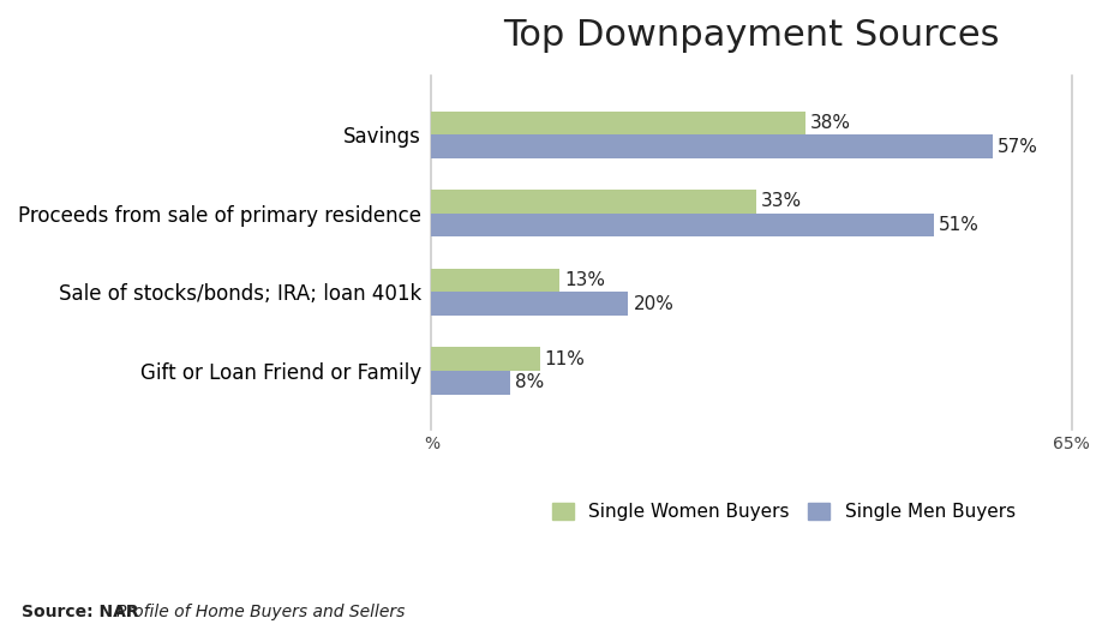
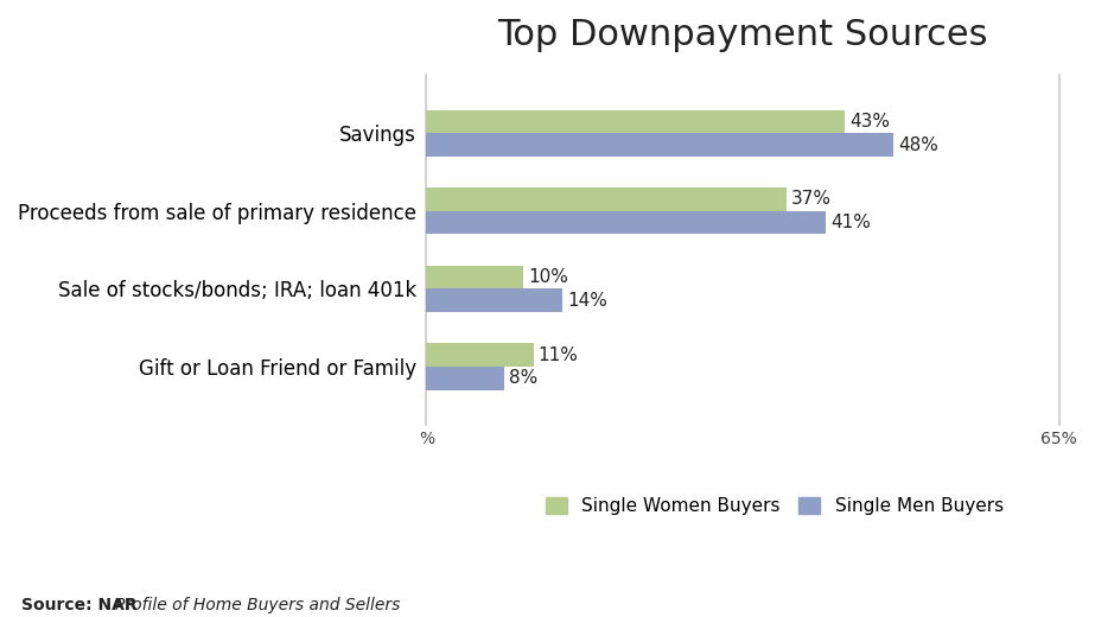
Single Women Buyers/Savings: 38% -> 43%
Single Men Buyers/Savings: 57% -> 48%
Single Women Buyers/Proceeds from sale of primary residence: 33% -> 37%
Single Men Buyers/Proceeds from sale of primary residence: 51% -> 41%
Single Women Buyers/Sale of stocks/bonds; IRA; loan 401k: 13% -> 10%
Single Men Buyers/Sale of stocks/bonds; IRA; loan 401k: 20% -> 14%
